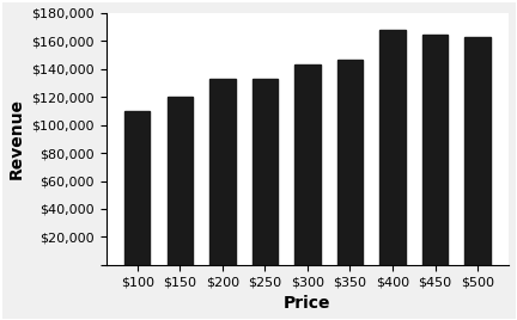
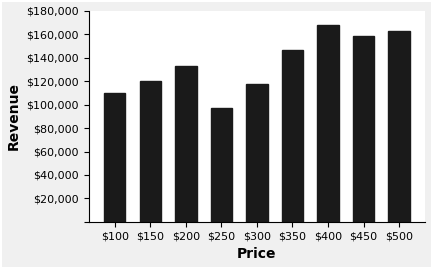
$250: $133,000 -> $97,000
$300: $143,000 -> $118,000
$450: $165,000 -> $159,000
